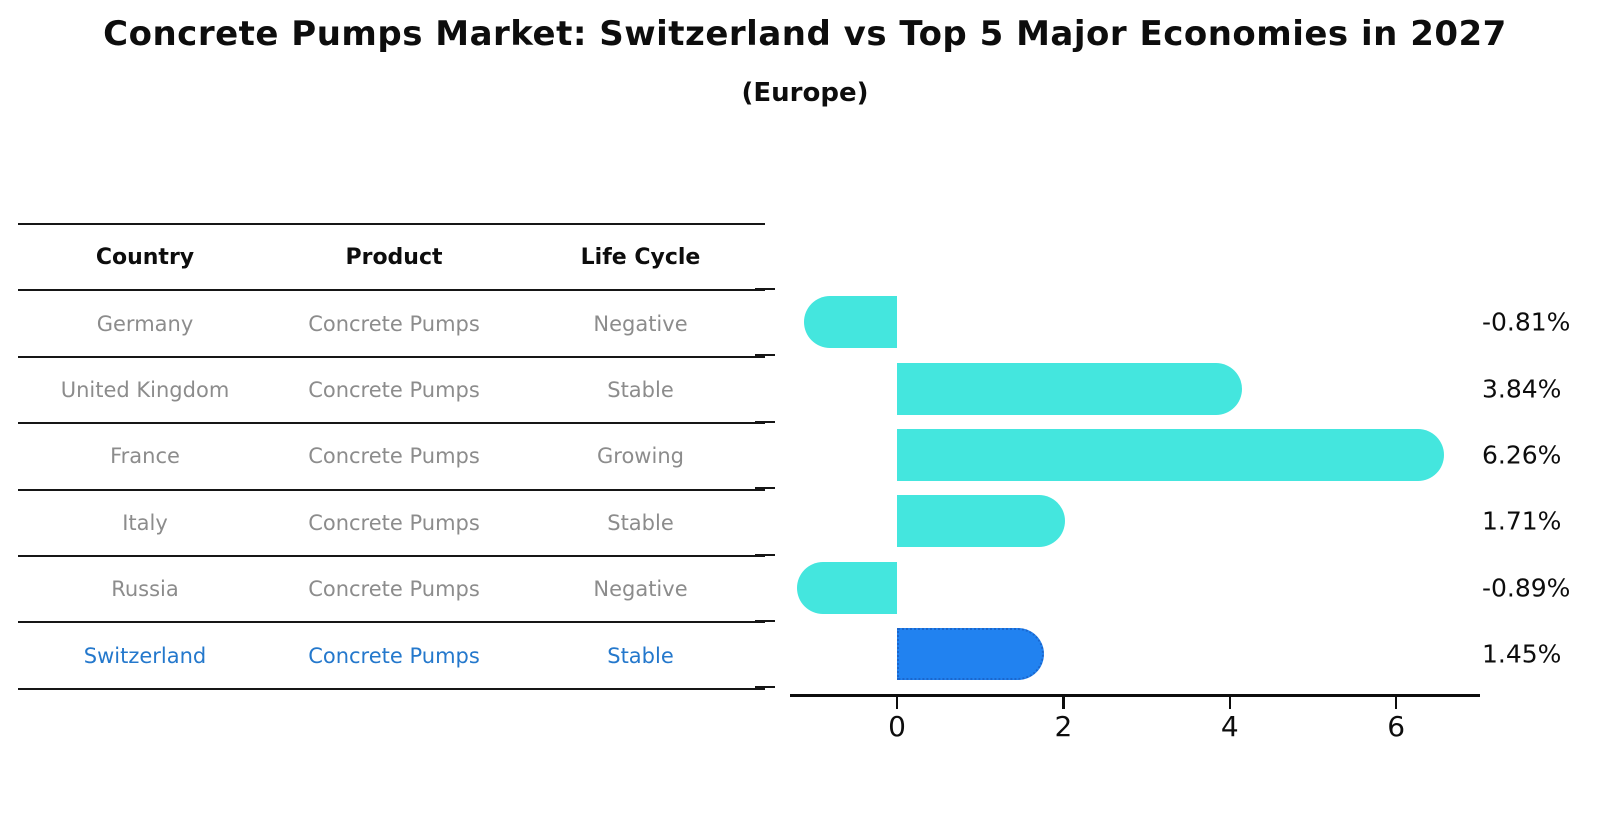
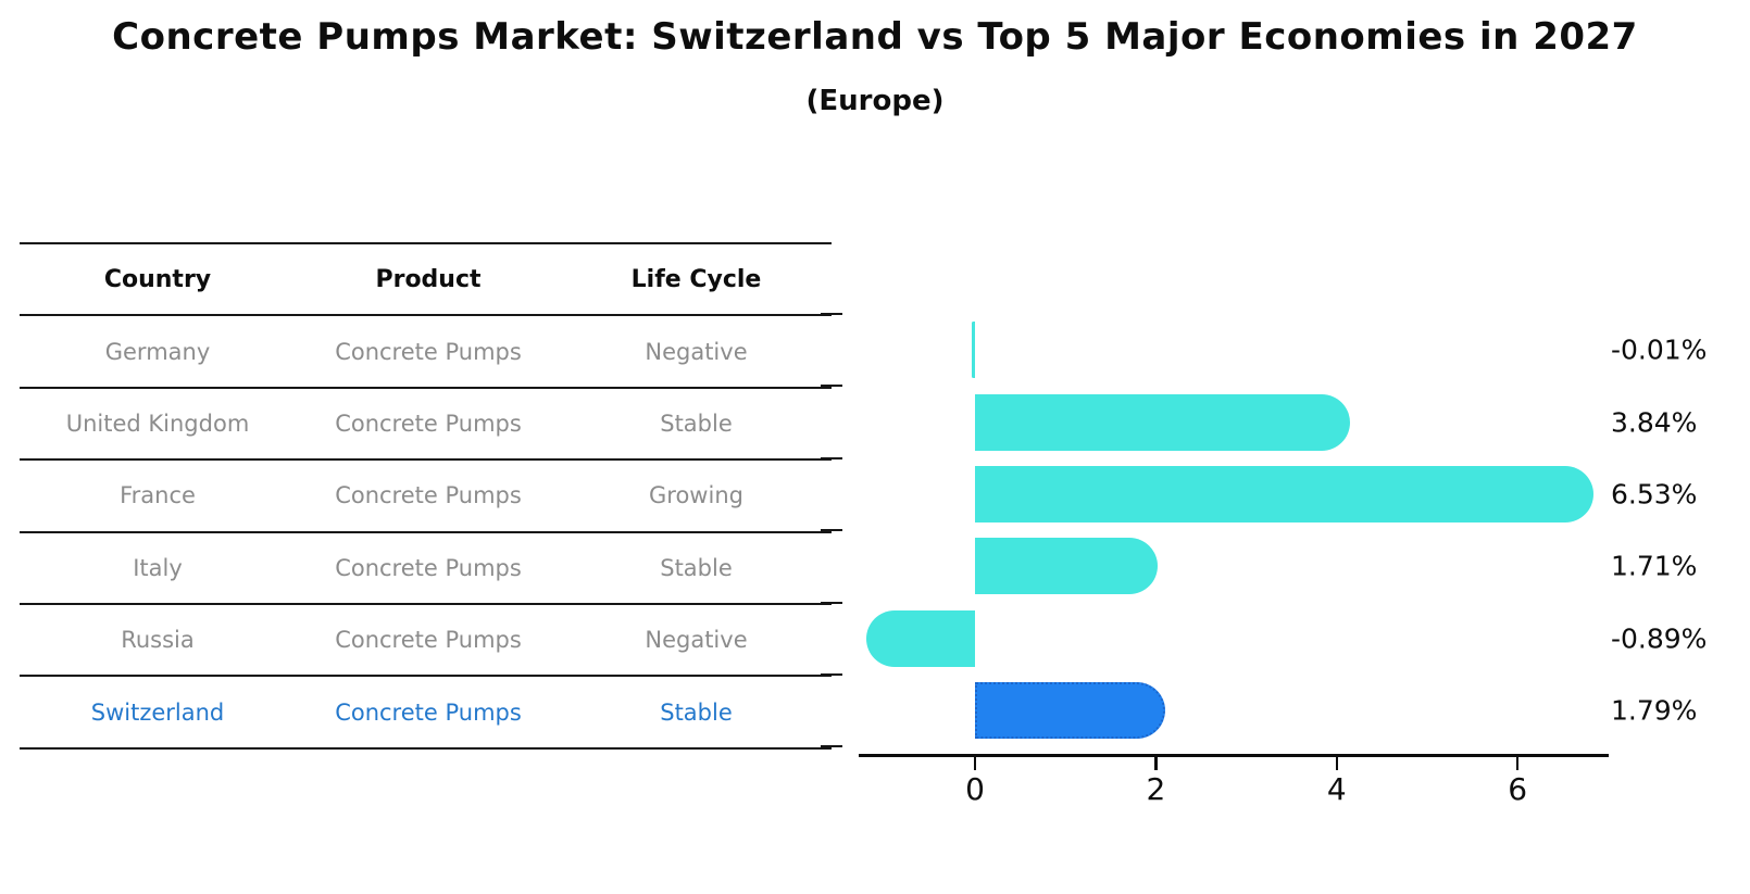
Germany: -0.81% -> -0.01%
France: 6.26% -> 6.53%
Switzerland: 1.45% -> 1.79%
